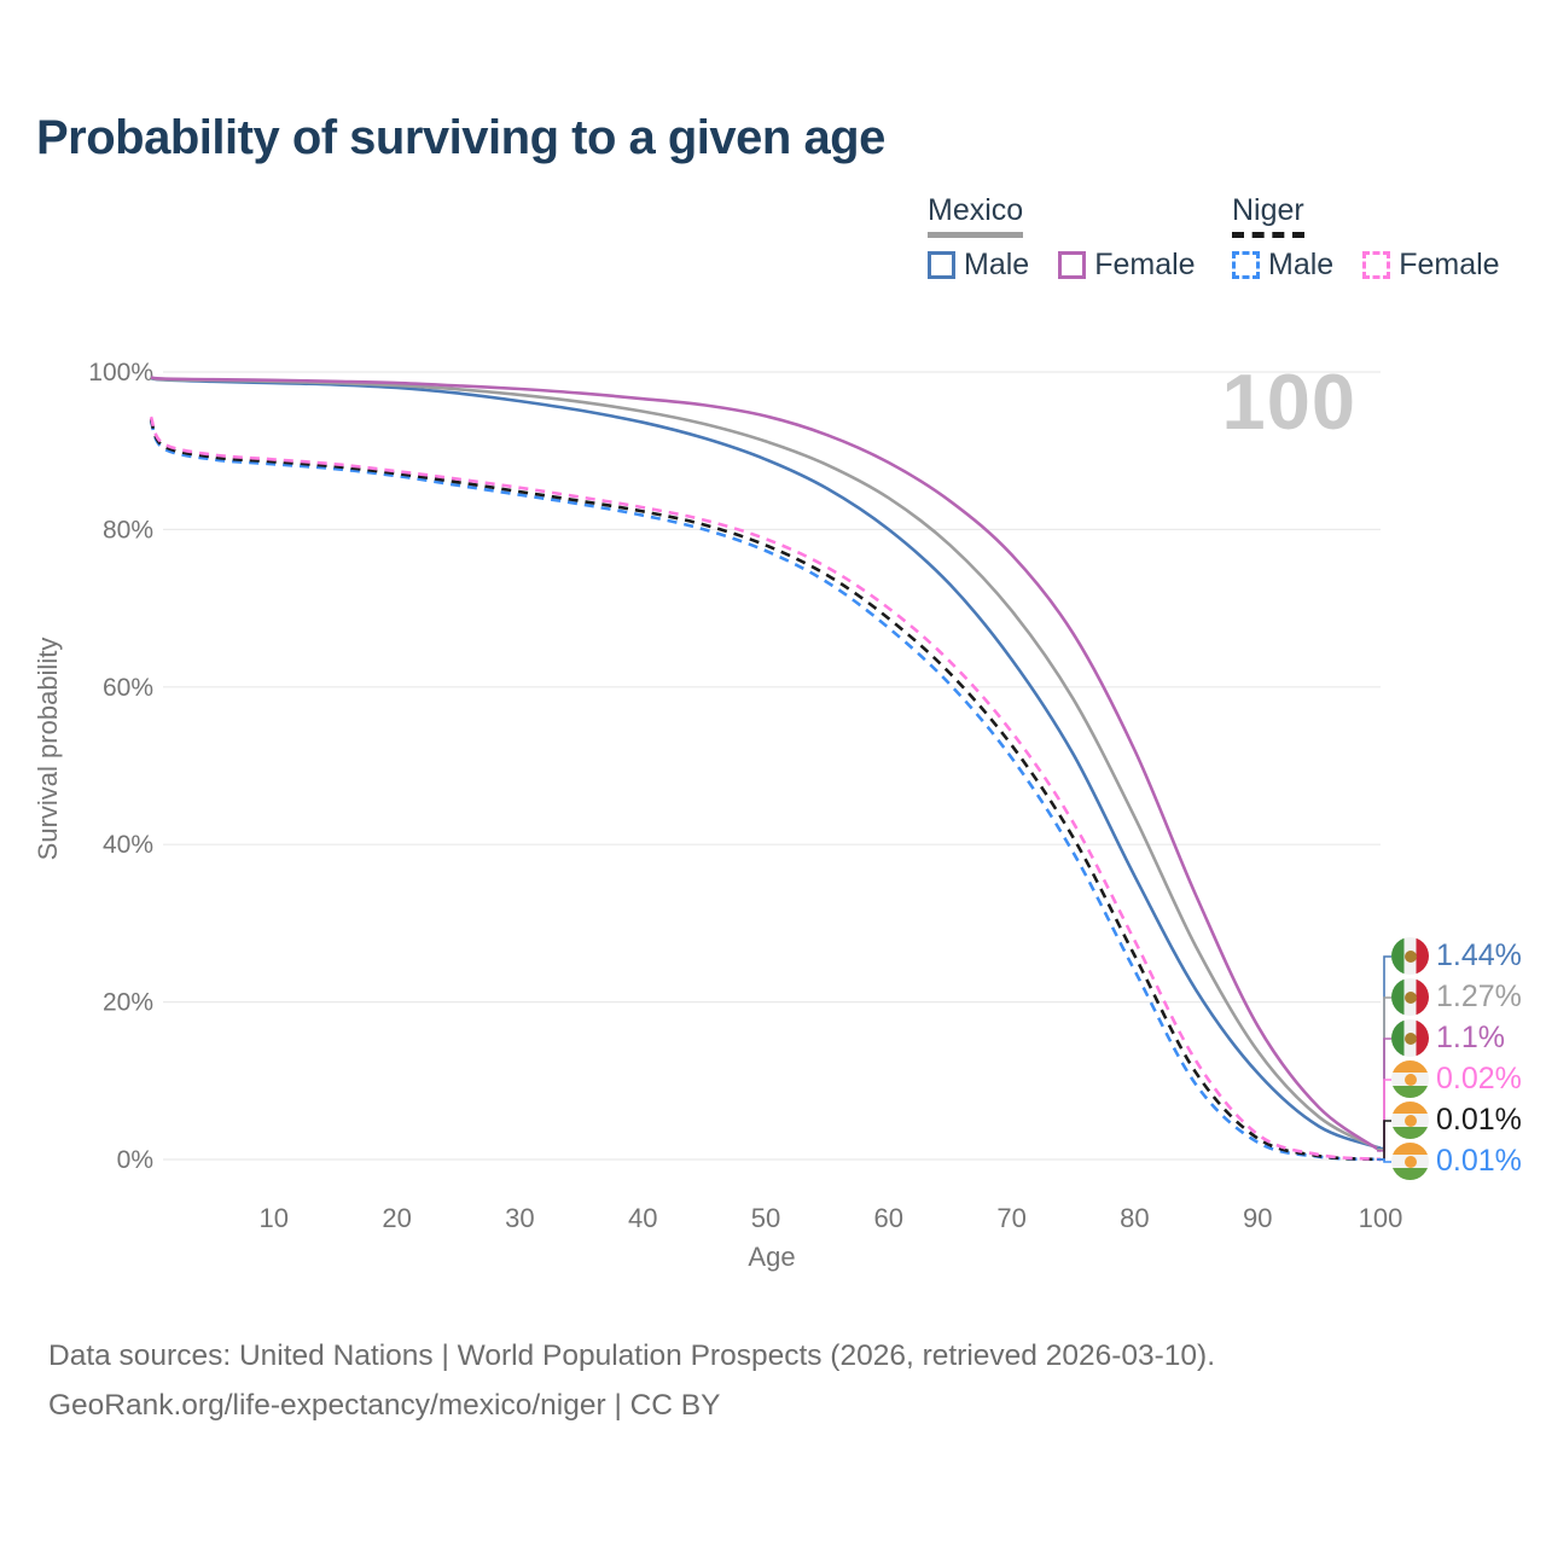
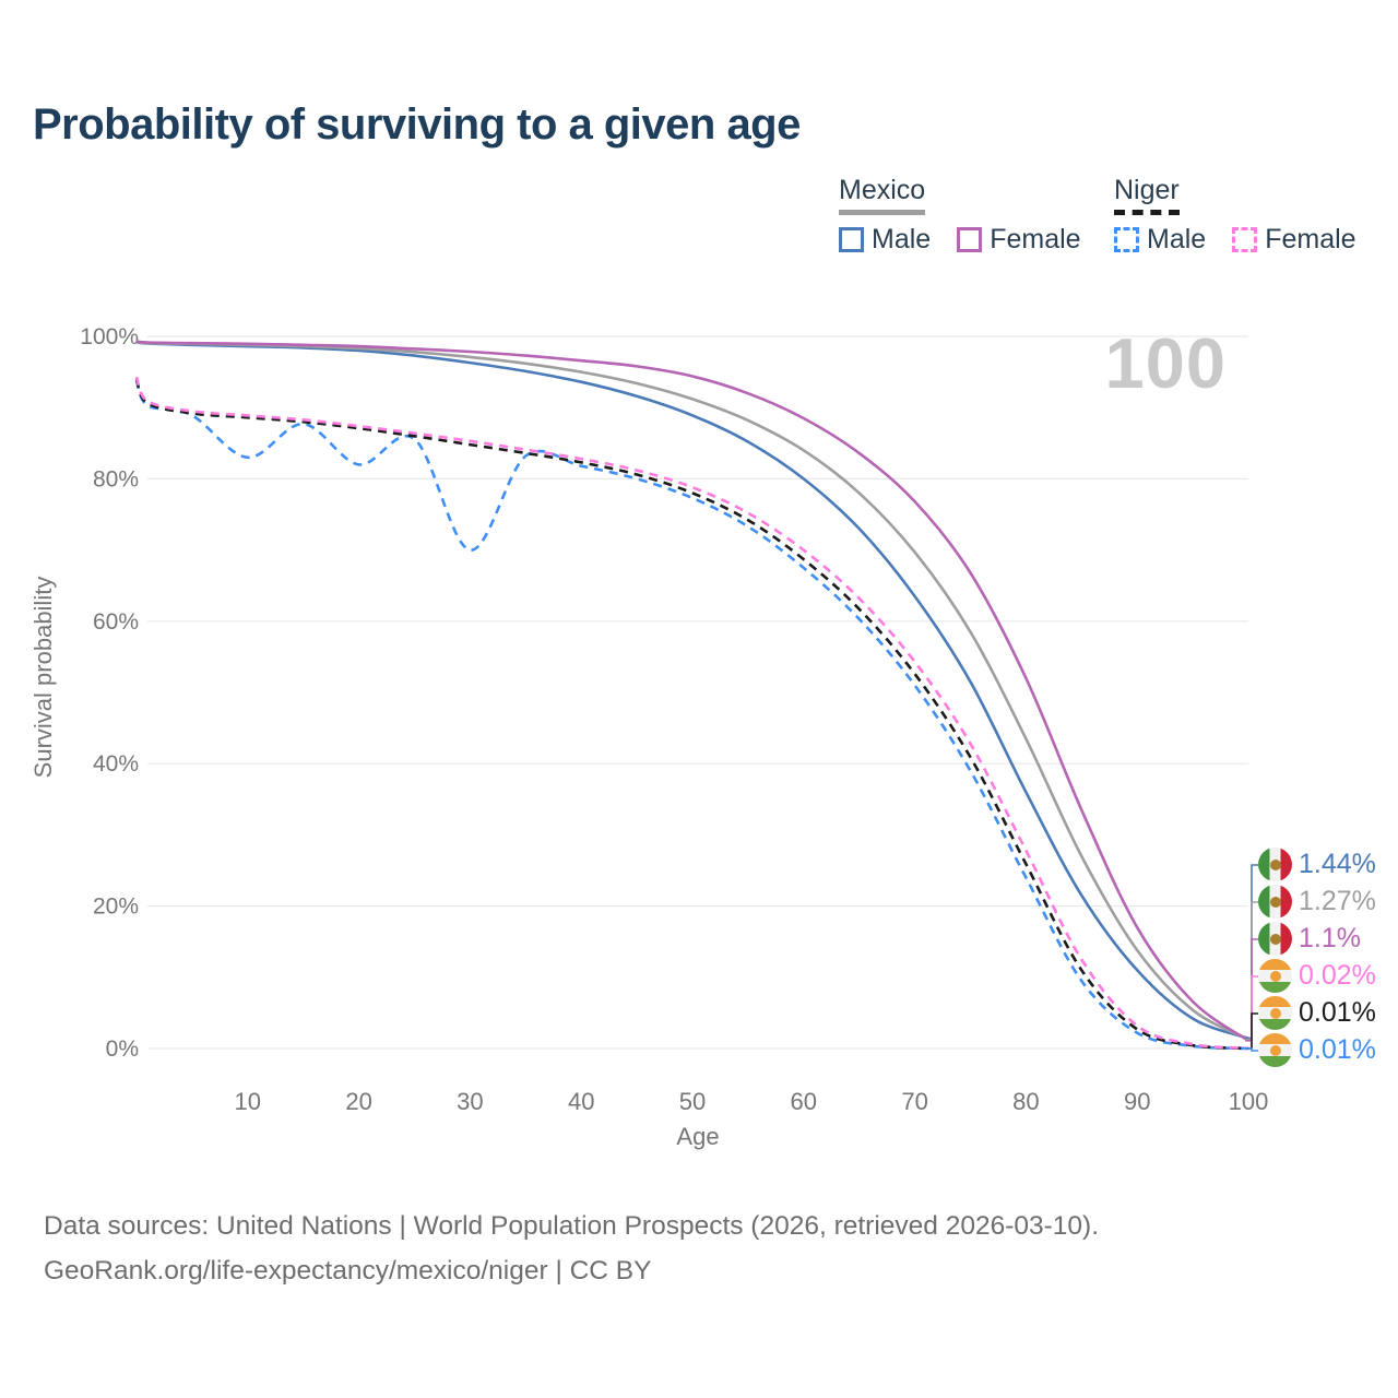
Niger Male/10: 88% -> 83%
Niger Male/20: 87% -> 82%
Niger Male/30: 84% -> 70%
